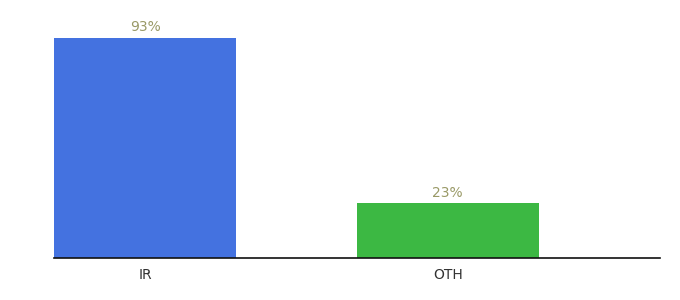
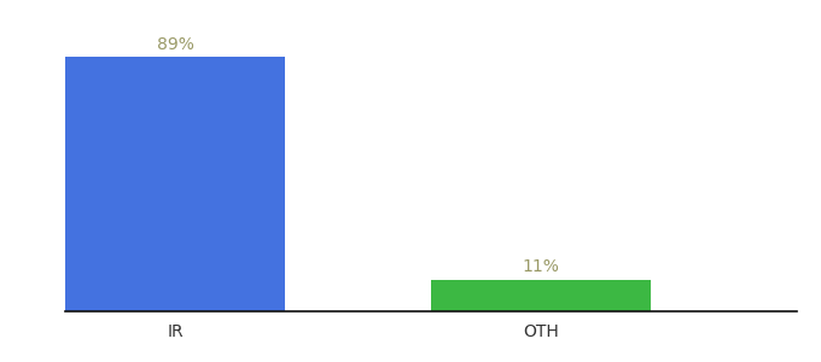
IR: 93% -> 89%
OTH: 23% -> 11%
